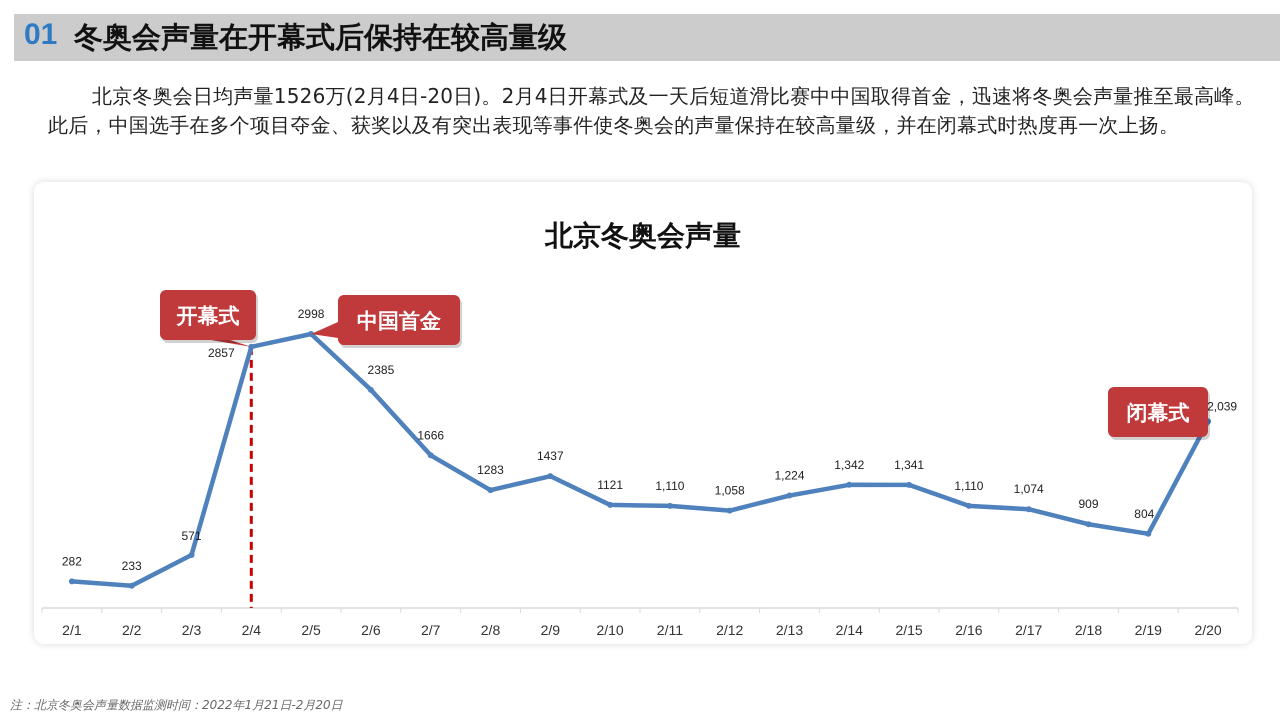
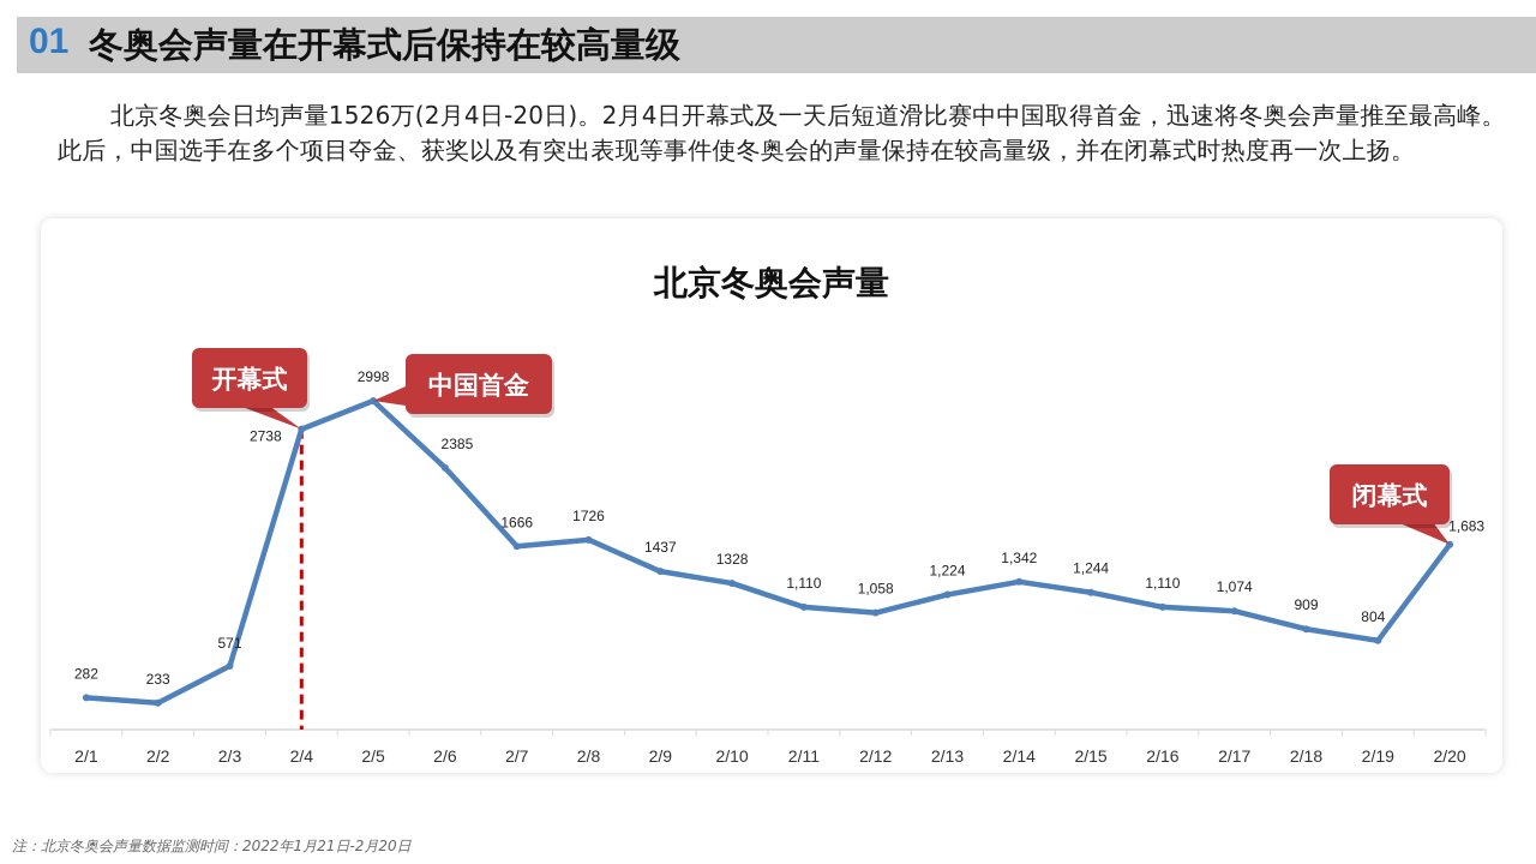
2/4: 2857 -> 2738
2/8: 1283 -> 1726
2/10: 1121 -> 1328
2/15: 1,341 -> 1,244
2/20: 2,039 -> 1,683
